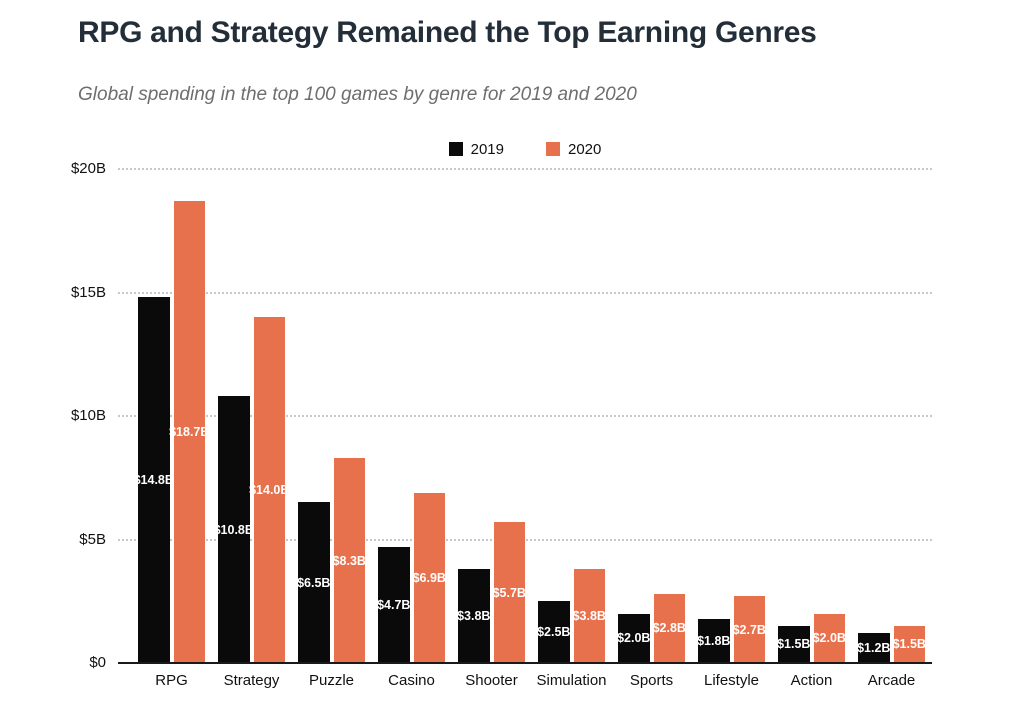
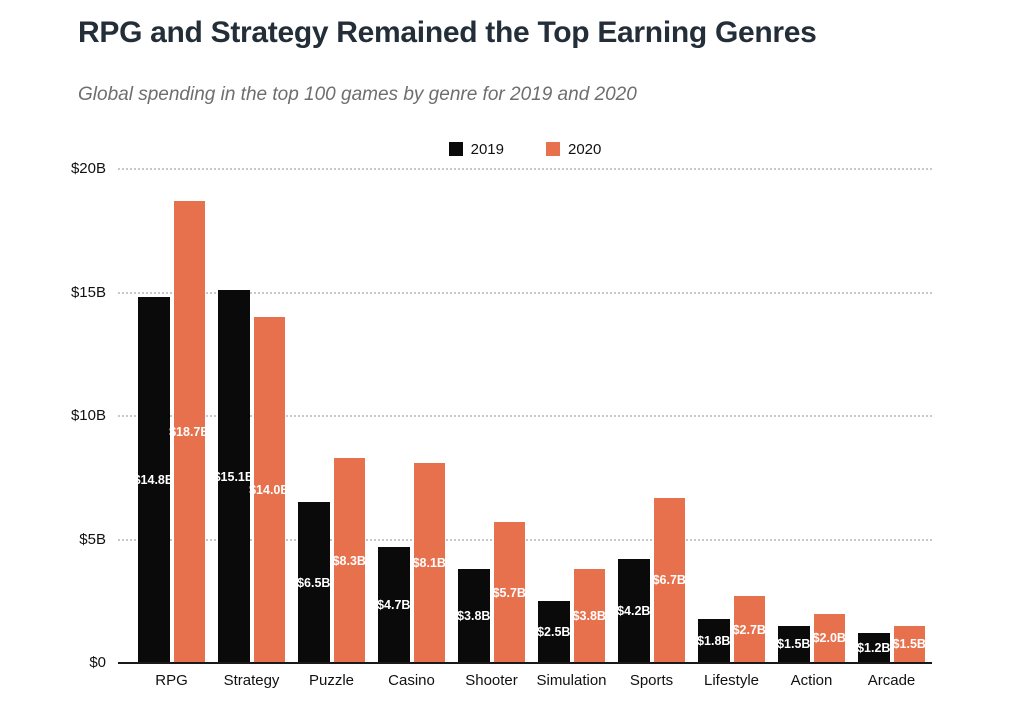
2019/Strategy: $10.8B -> $15.1B
2020/Casino: $6.9B -> $8.1B
2019/Sports: $2.0B -> $4.2B
2020/Sports: $2.8B -> $6.7B
